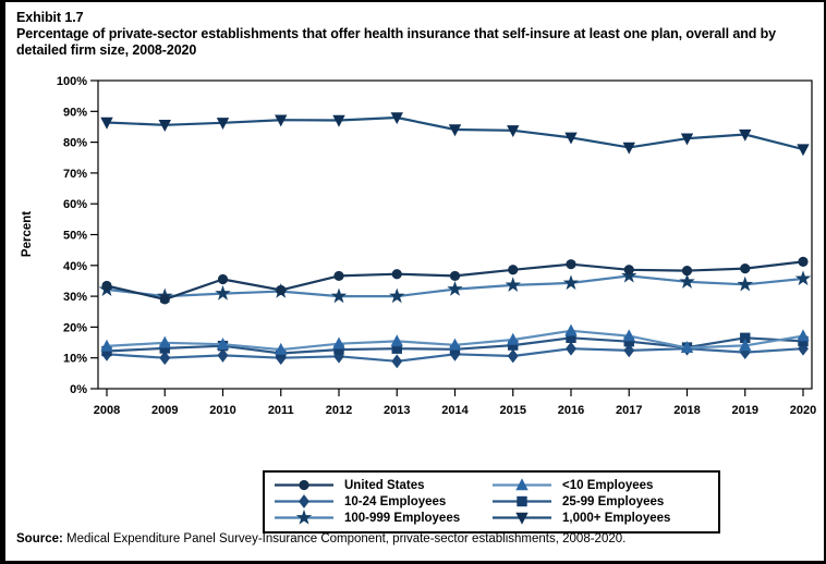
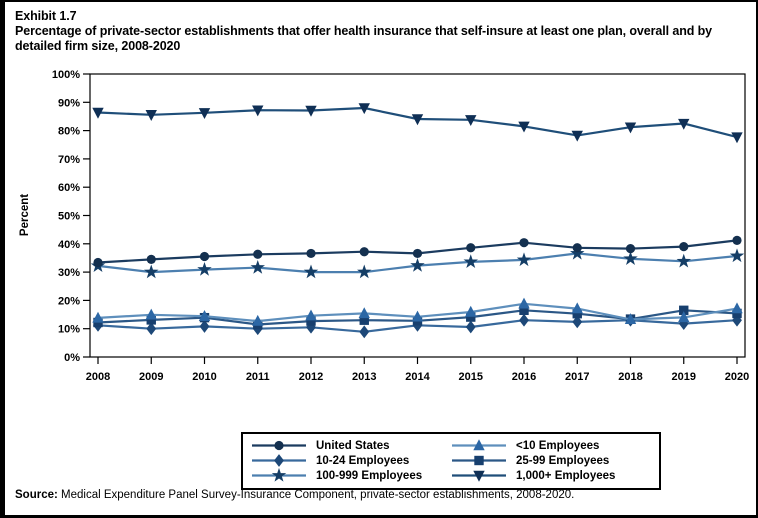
United States/2009: 29% -> 34%
United States/2011: 32% -> 36%
